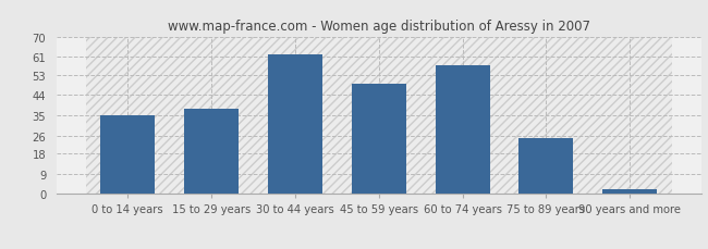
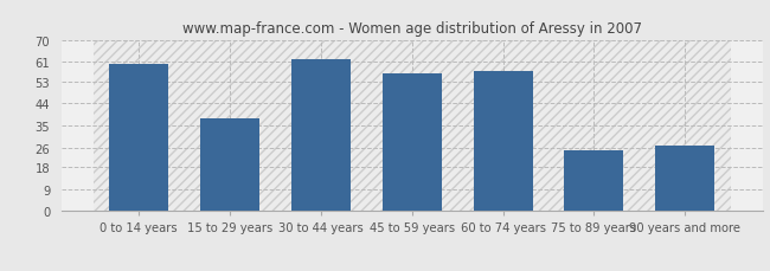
0 to 14 years: 35 -> 60
45 to 59 years: 49 -> 56
90 years and more: 2 -> 27
